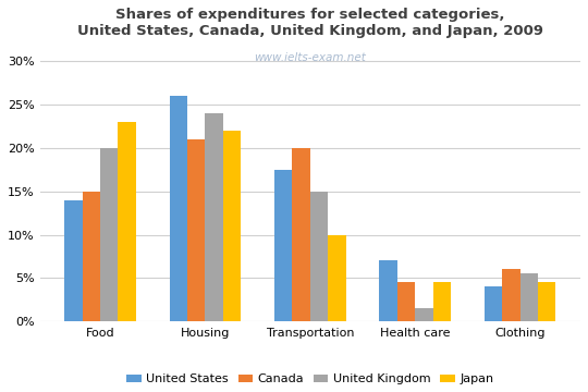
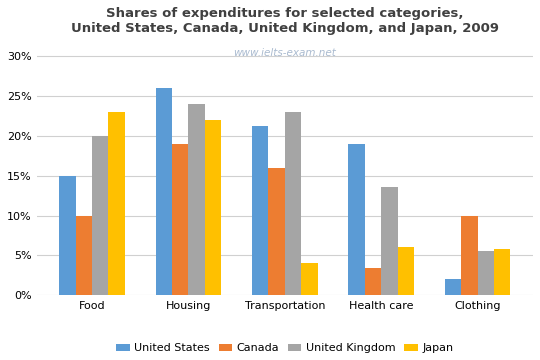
United States/Food: 14.0% -> 15.0%
Canada/Food: 15.0% -> 10.0%
Canada/Housing: 21.0% -> 19.0%
United States/Transportation: 17.5% -> 21.2%
Canada/Transportation: 20.0% -> 16.0%
United Kingdom/Transportation: 15.0% -> 23.0%
Japan/Transportation: 10.0% -> 4.0%
United States/Health care: 7.0% -> 19.0%
Canada/Health care: 4.5% -> 3.4%
United Kingdom/Health care: 1.5% -> 13.6%
Japan/Health care: 4.5% -> 6.0%
United States/Clothing: 4.0% -> 2.0%
Canada/Clothing: 6.0% -> 10.0%
Japan/Clothing: 4.5% -> 5.8%
